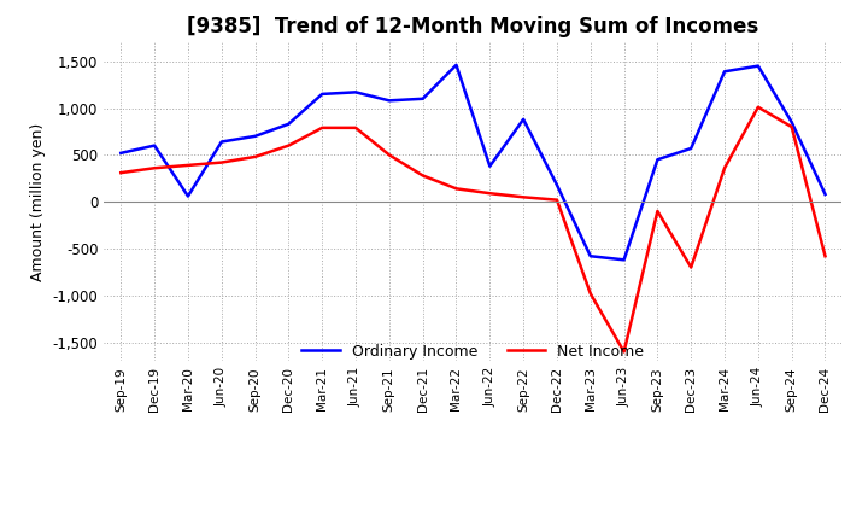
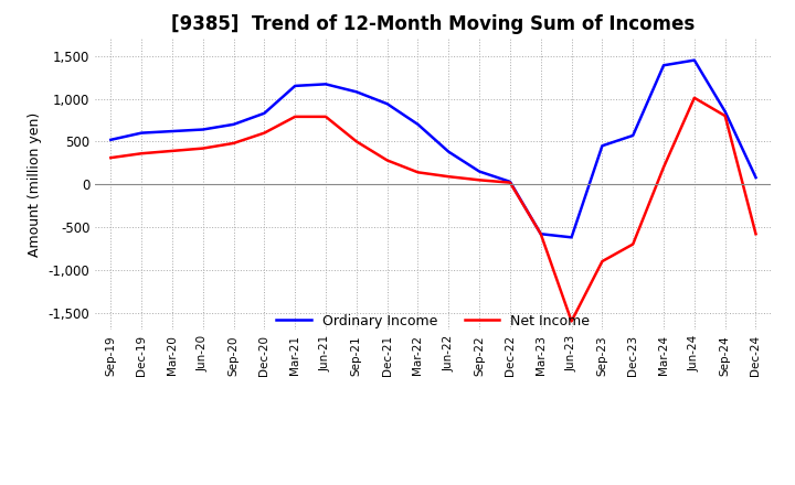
Ordinary Income/Mar-20: 60 -> 620
Ordinary Income/Dec-21: 1,100 -> 940
Ordinary Income/Mar-22: 1,460 -> 700
Ordinary Income/Sep-22: 880 -> 150
Ordinary Income/Dec-22: 180 -> 30
Net Income/Mar-23: -980 -> -580
Net Income/Sep-23: -100 -> -900
Net Income/Mar-24: 360 -> 200
